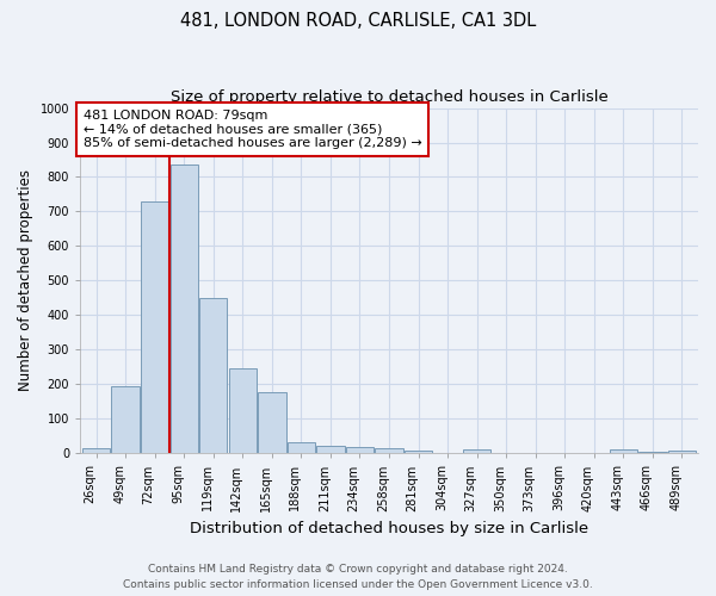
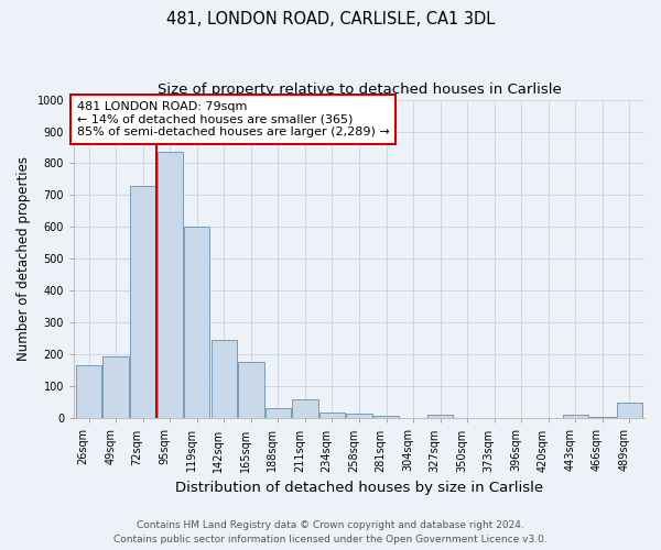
26sqm: 15 -> 165
119sqm: 450 -> 600
211sqm: 22 -> 60
489sqm: 8 -> 50
